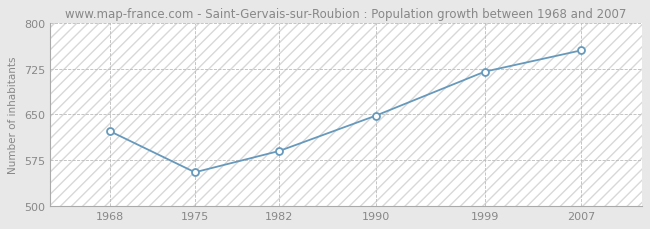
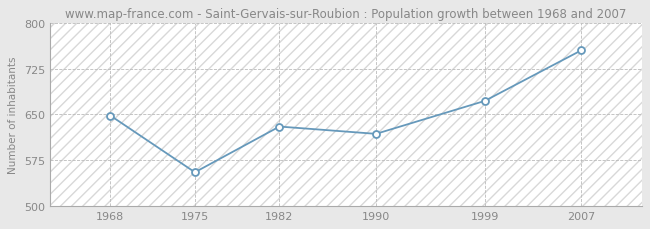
1968: 622 -> 648
1982: 590 -> 630
1990: 648 -> 618
1999: 720 -> 672
